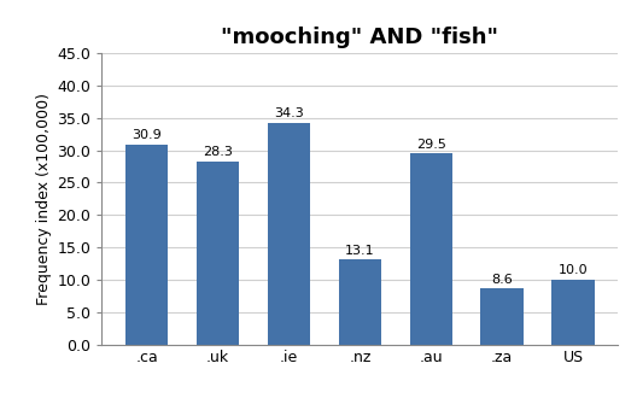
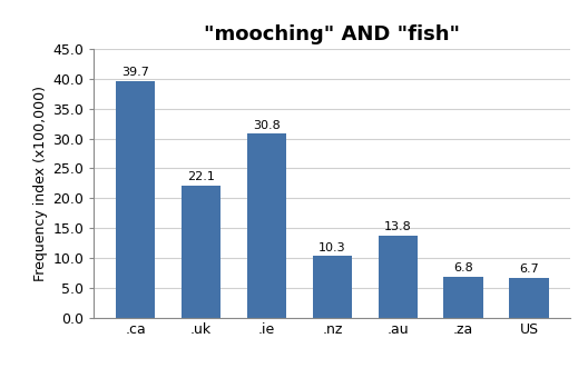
.ca: 30.9 -> 39.7
.uk: 28.3 -> 22.1
.ie: 34.3 -> 30.8
.nz: 13.1 -> 10.3
.au: 29.5 -> 13.8
.za: 8.6 -> 6.8
US: 10.0 -> 6.7
